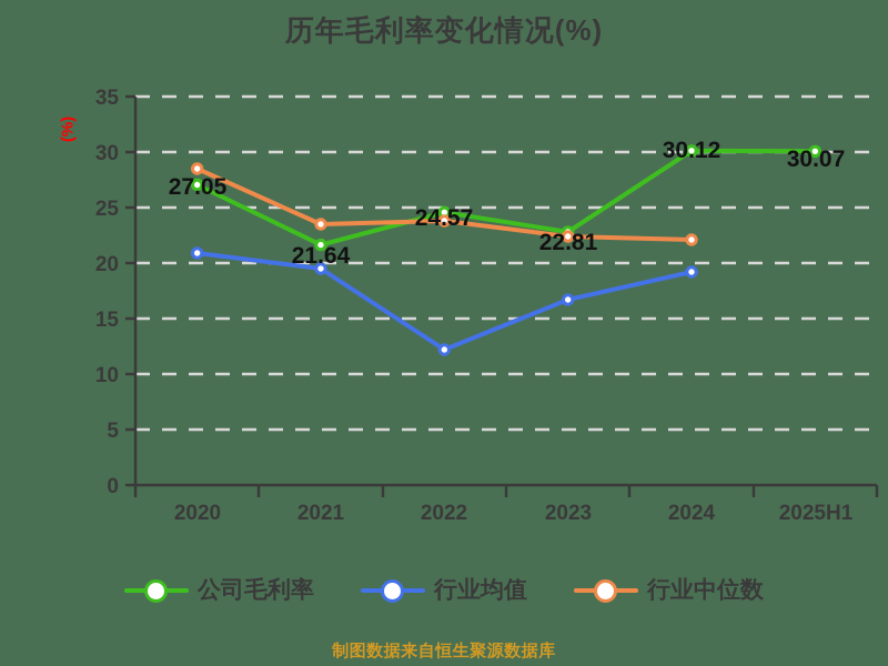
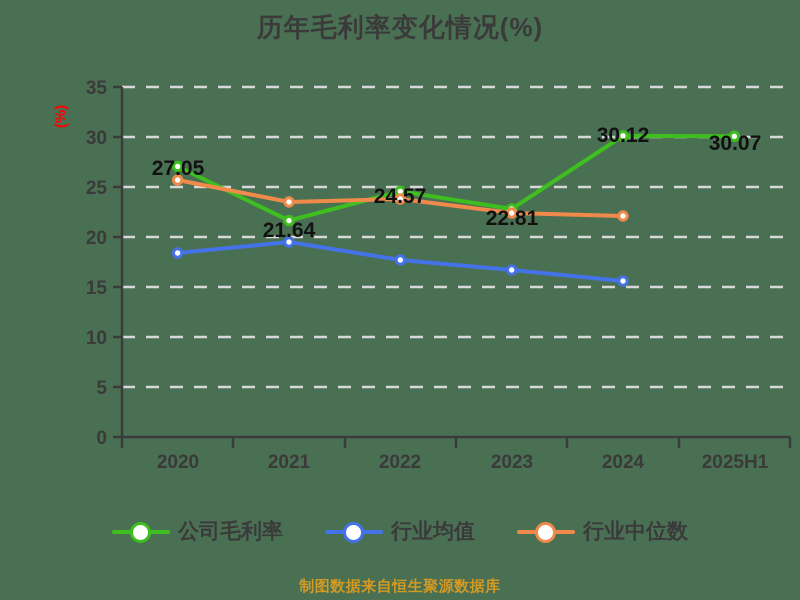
行业均值/2020: 20.9 -> 18.4
行业中位数/2020: 28.5 -> 25.7
行业均值/2022: 12.2 -> 17.7
行业均值/2024: 19.2 -> 15.6
